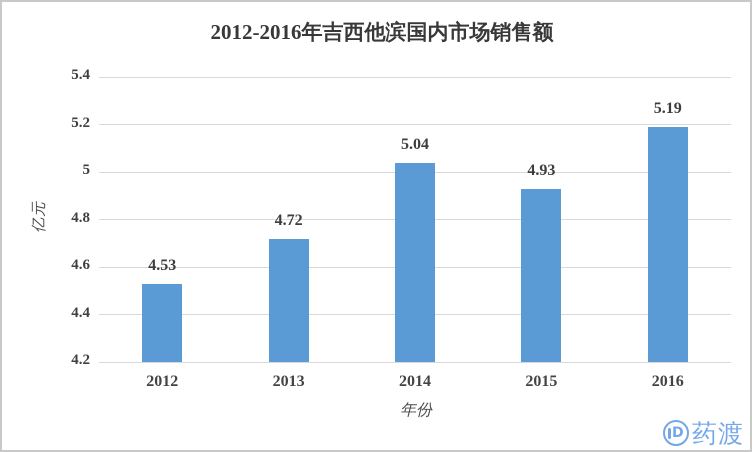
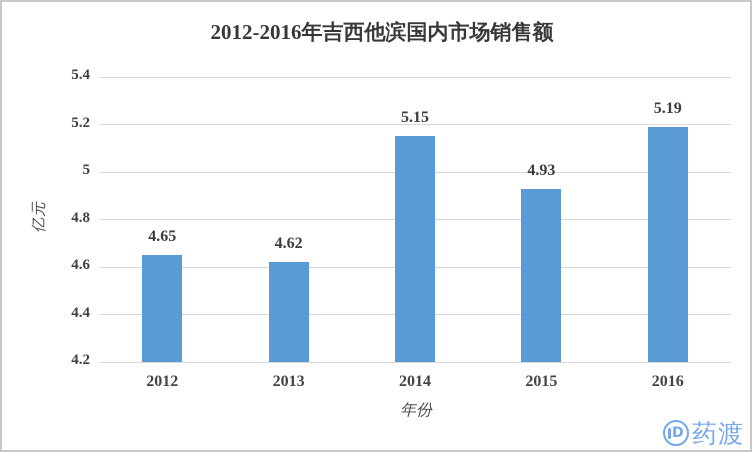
2012: 4.53 -> 4.65
2013: 4.72 -> 4.62
2014: 5.04 -> 5.15
